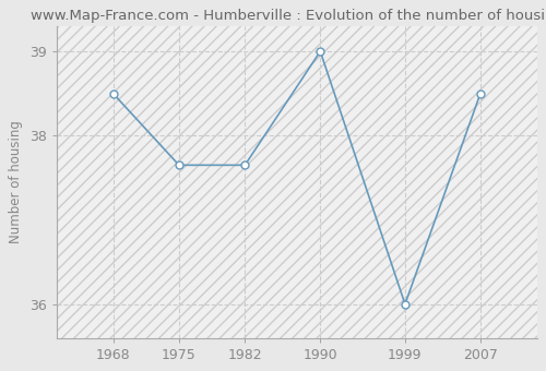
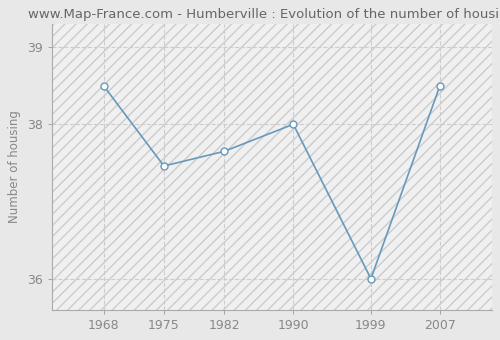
1975: 37.65 -> 37.46
1990: 39.00 -> 38.00
